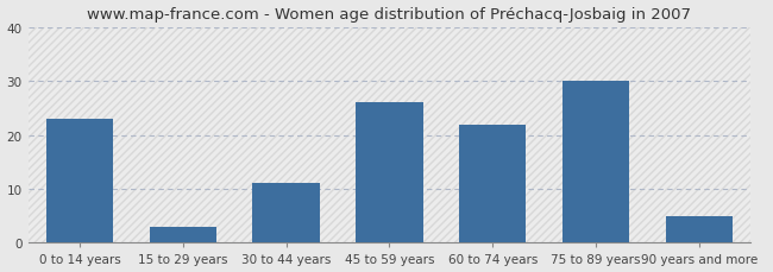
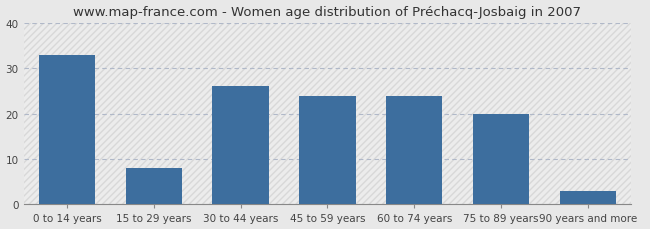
0 to 14 years: 23 -> 33
15 to 29 years: 3 -> 8
30 to 44 years: 11 -> 26
45 to 59 years: 26 -> 24
60 to 74 years: 22 -> 24
75 to 89 years: 30 -> 20
90 years and more: 5 -> 3
